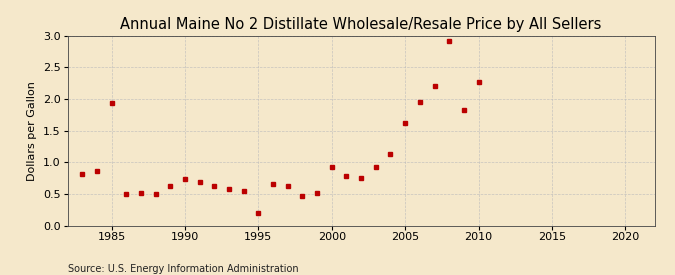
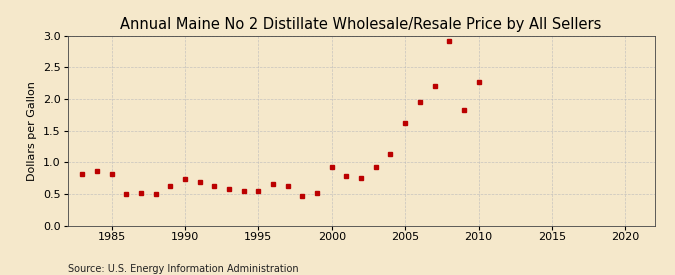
1985: 1.94 -> 0.82
1995: 0.20 -> 0.55
